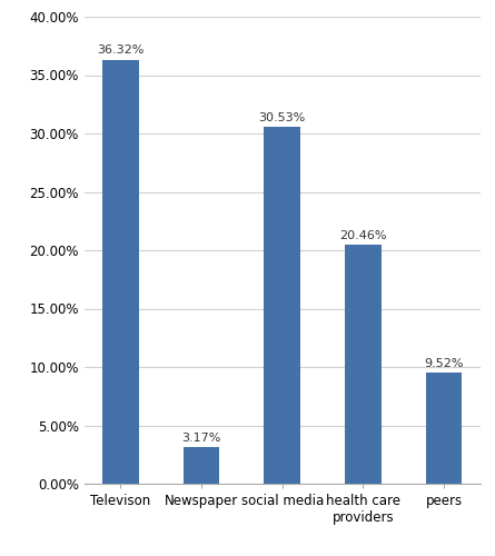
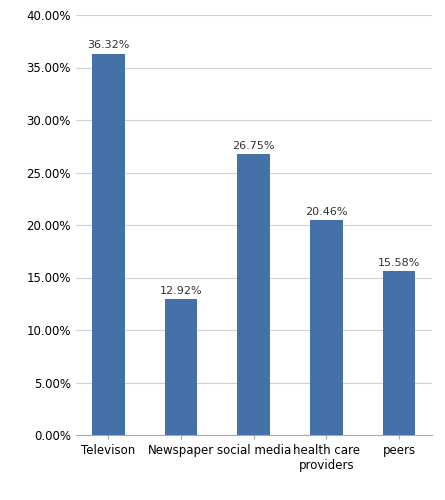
Newspaper: 3.17% -> 12.92%
social media: 30.53% -> 26.75%
peers: 9.52% -> 15.58%
